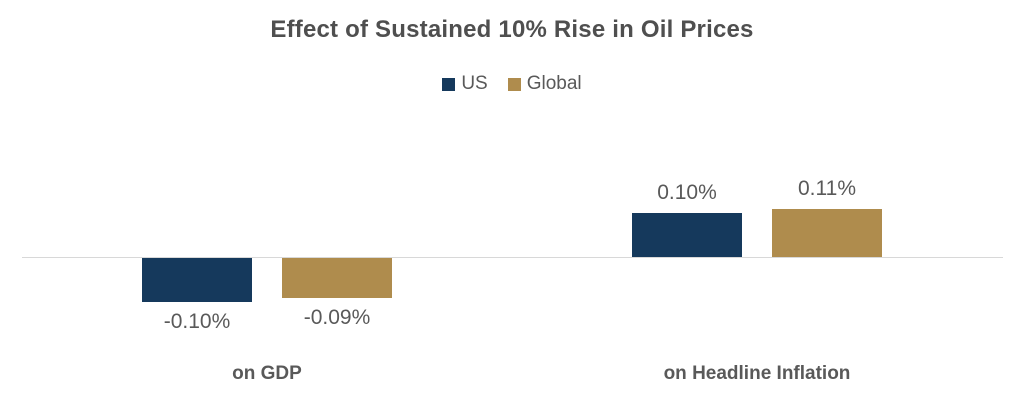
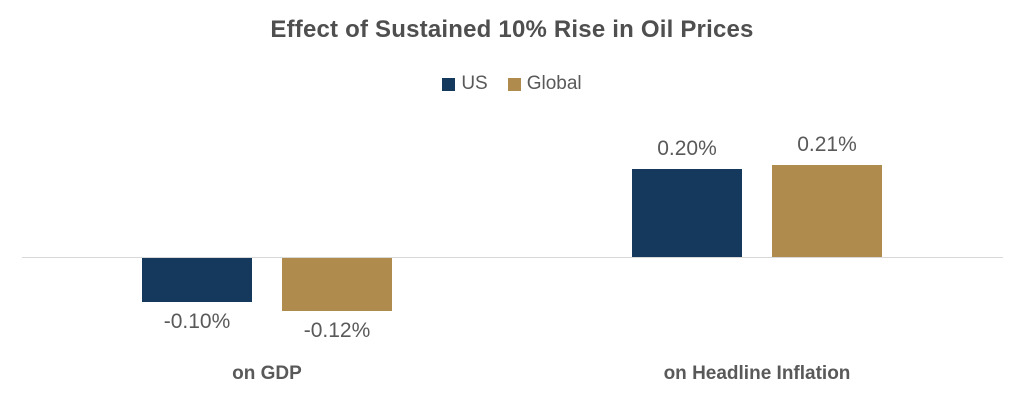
Global/on GDP: -0.09% -> -0.12%
US/on Headline Inflation: 0.10% -> 0.20%
Global/on Headline Inflation: 0.11% -> 0.21%
